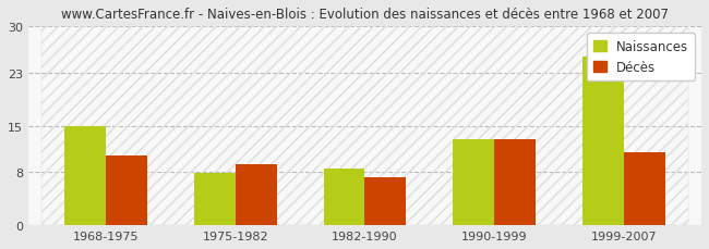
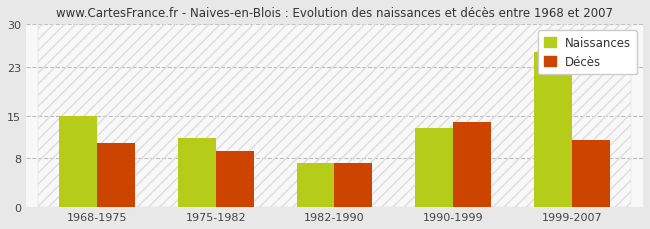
Naissances/1975-1982: 7.9 -> 11.4
Naissances/1982-1990: 8.5 -> 7.2
Décès/1990-1999: 13.0 -> 14.0
